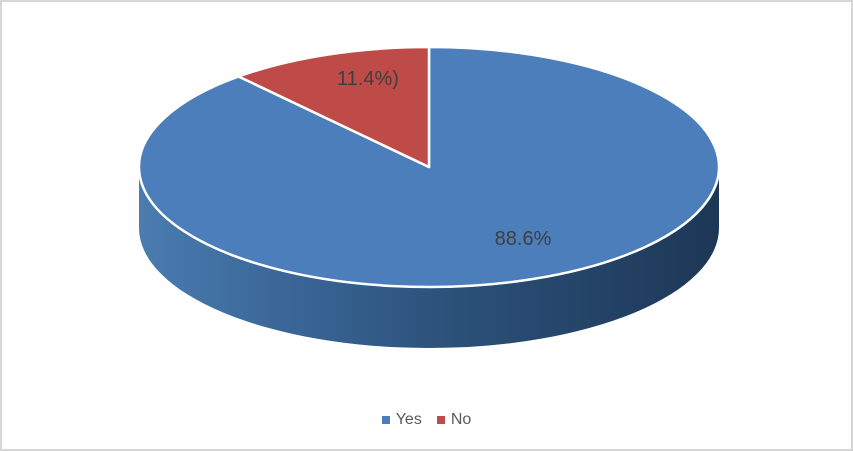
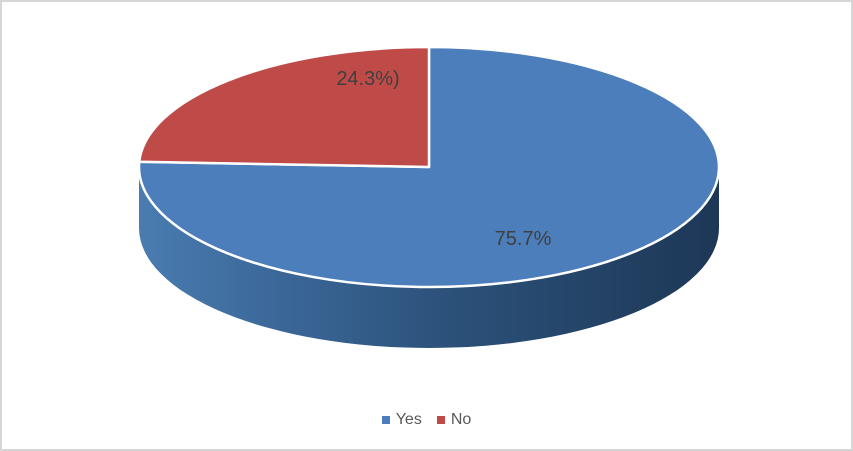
Yes: 88.6% -> 75.7%
No: 11.4% -> 24.3%
